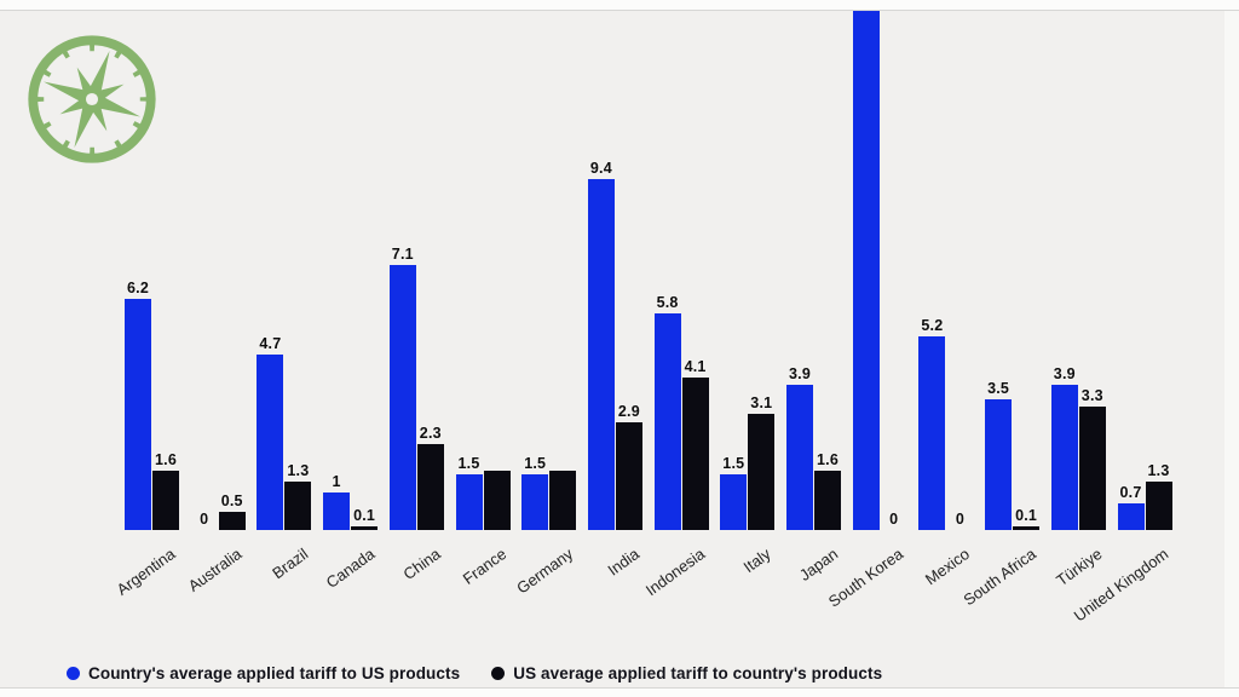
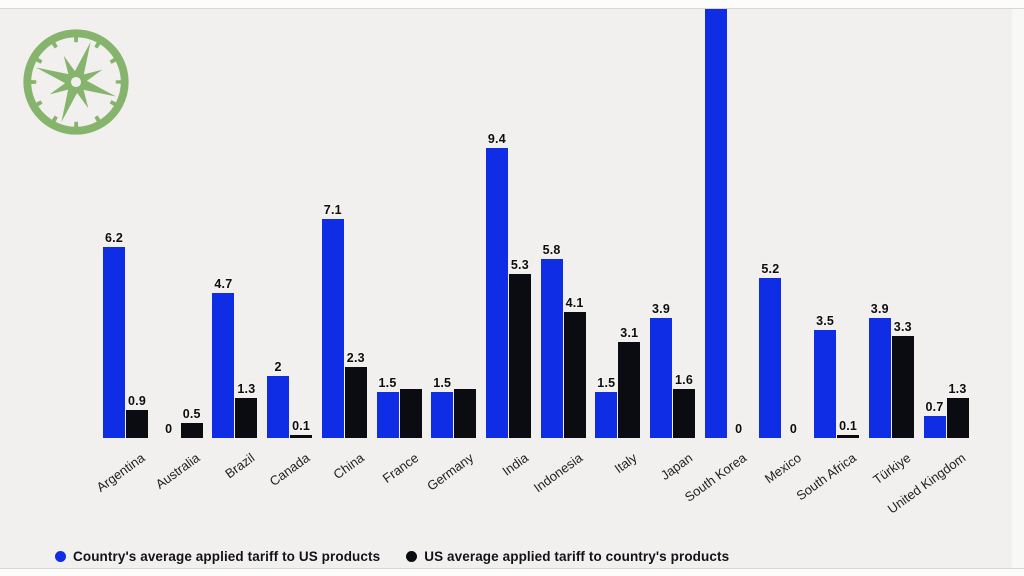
US average applied tariff to country's products/Argentina: 1.6 -> 0.9
Country's average applied tariff to US products/Canada: 1 -> 2
US average applied tariff to country's products/India: 2.9 -> 5.3
